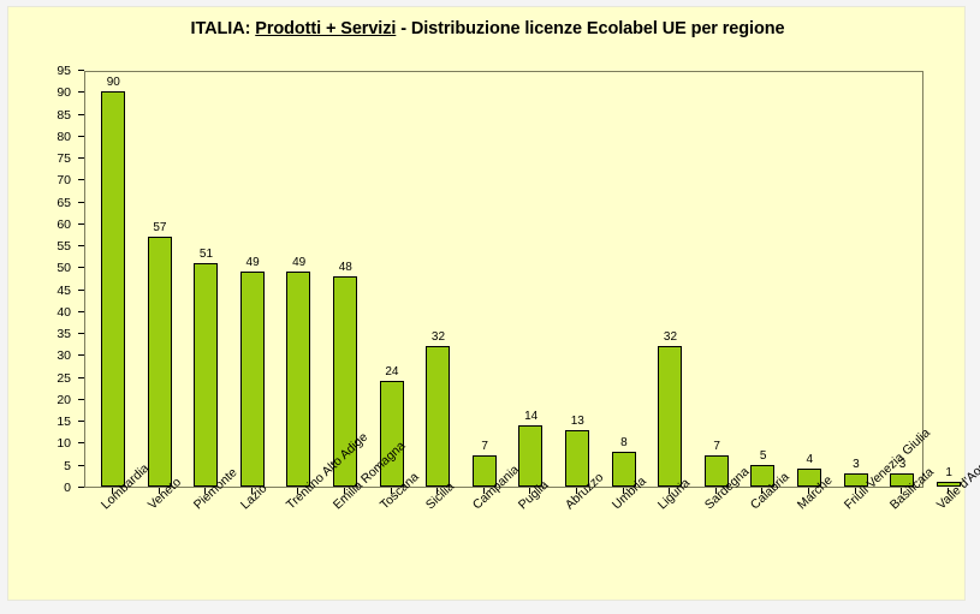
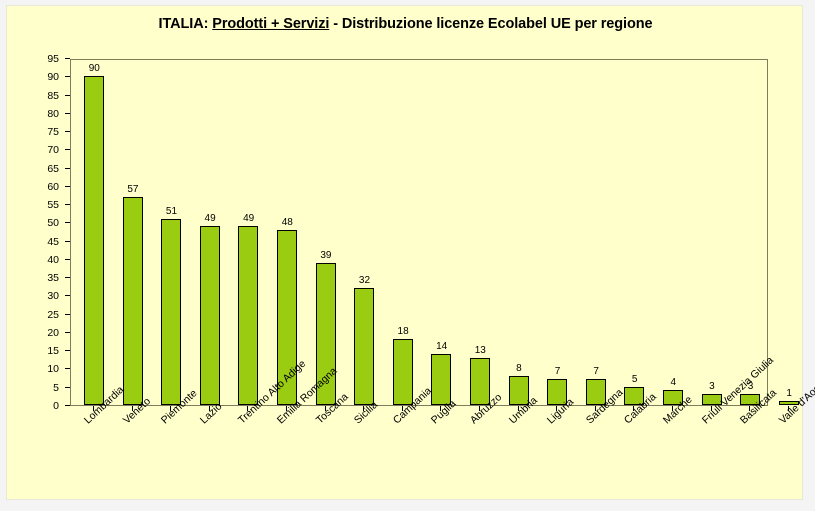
Toscana: 24 -> 39
Campania: 7 -> 18
Liguria: 32 -> 7
